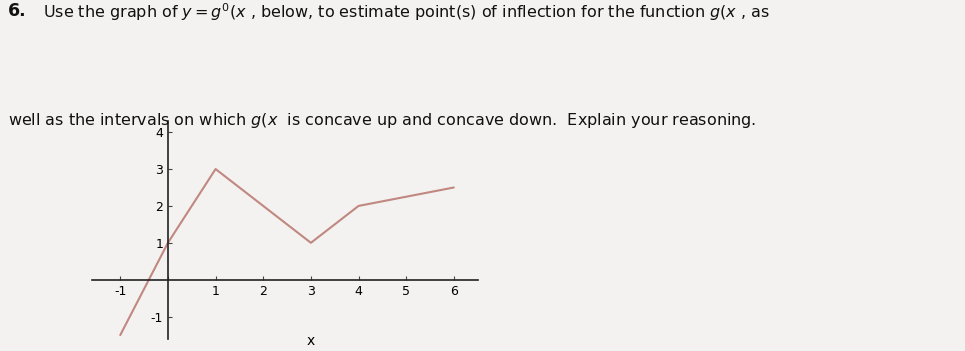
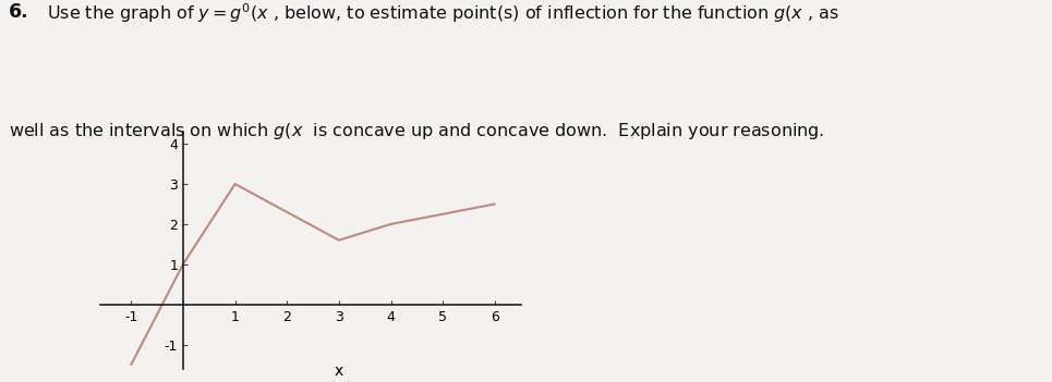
3: 1.0 -> 1.6
